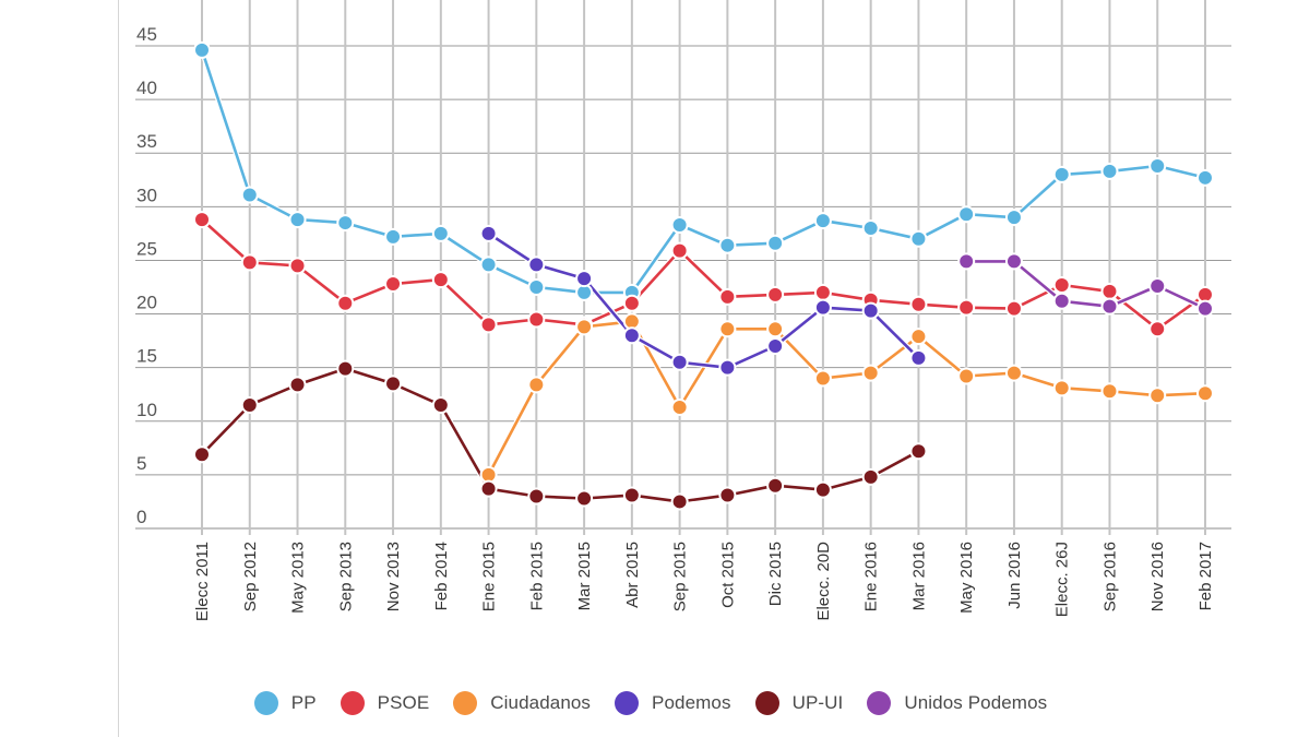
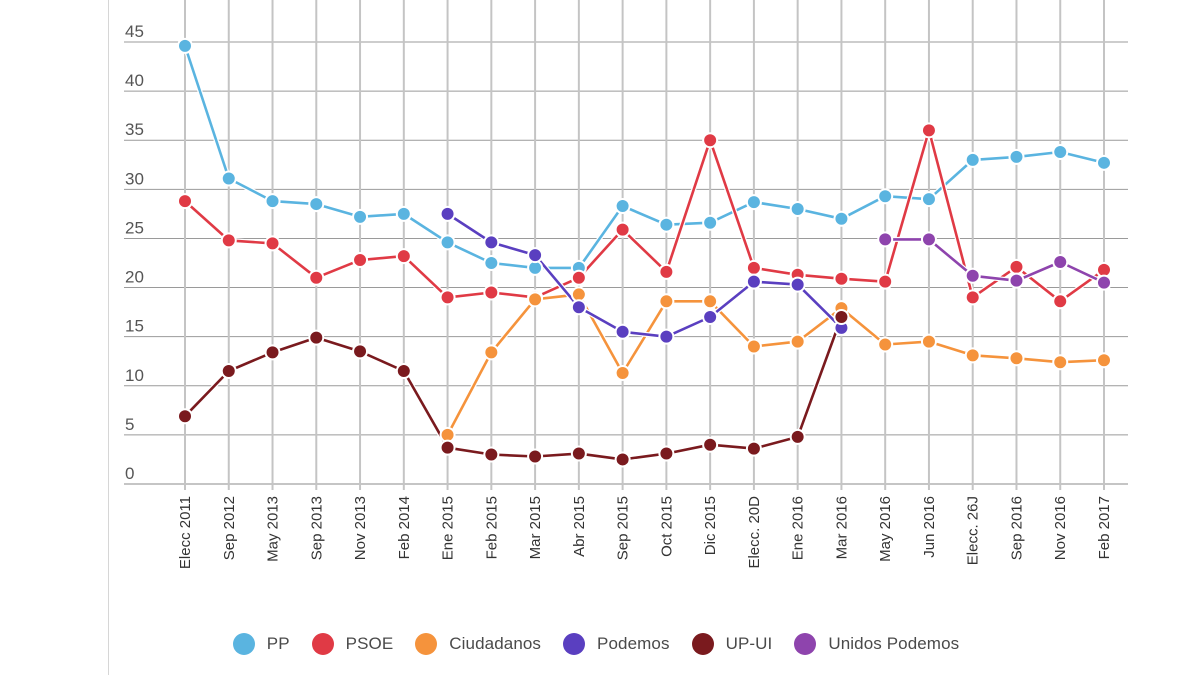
PSOE/Dic 2015: 22 -> 35
UP-UI/Mar 2016: 7 -> 17
PSOE/Jun 2016: 20 -> 36
PSOE/Elecc. 26J: 23 -> 19
